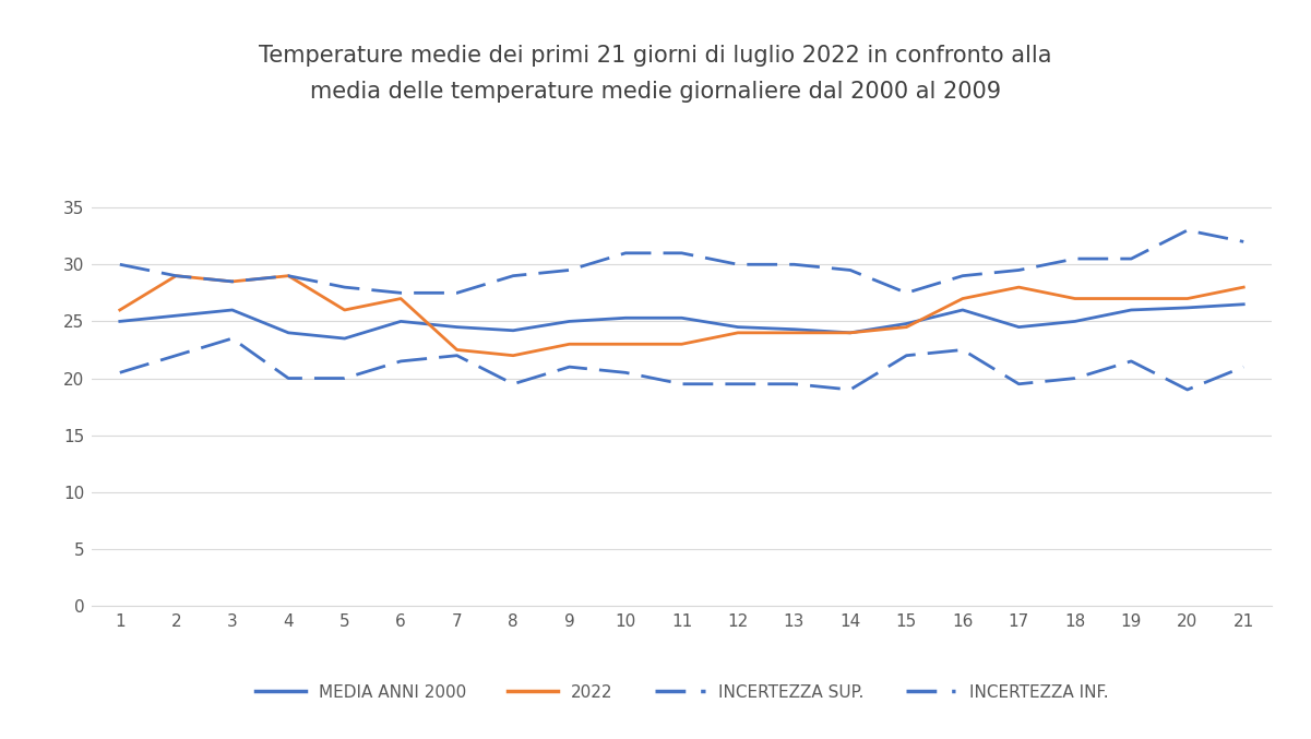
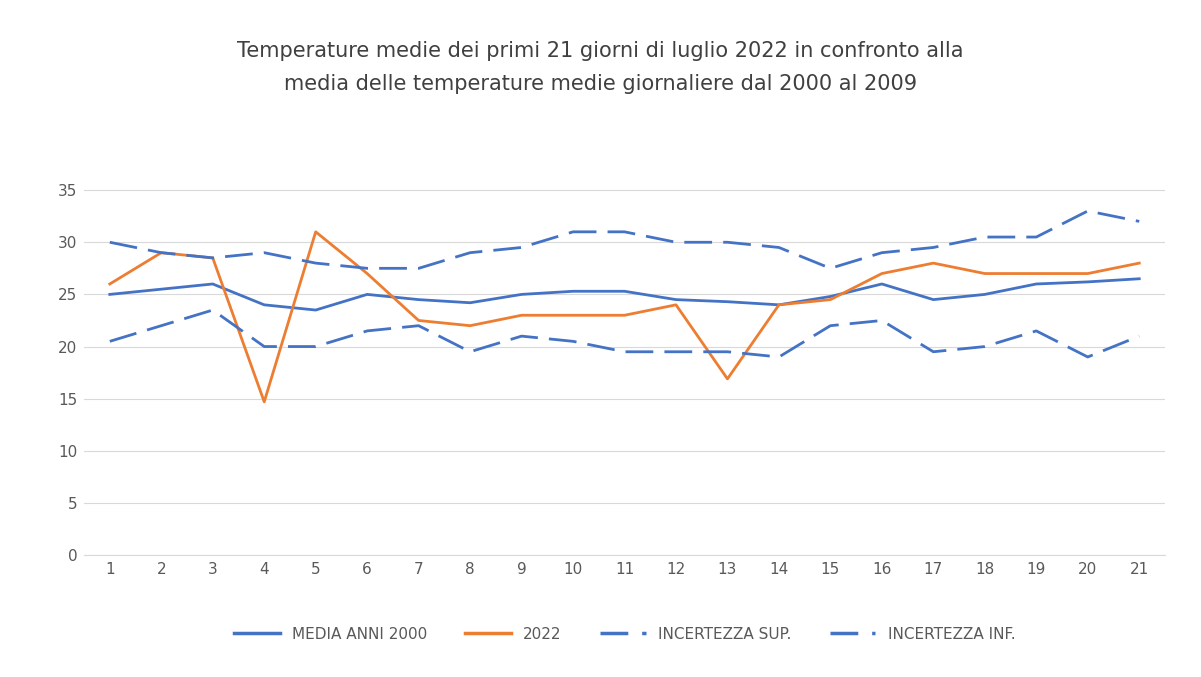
2022/4: 29.0 -> 14.7
2022/5: 26.0 -> 31.0
2022/13: 24.0 -> 16.9
